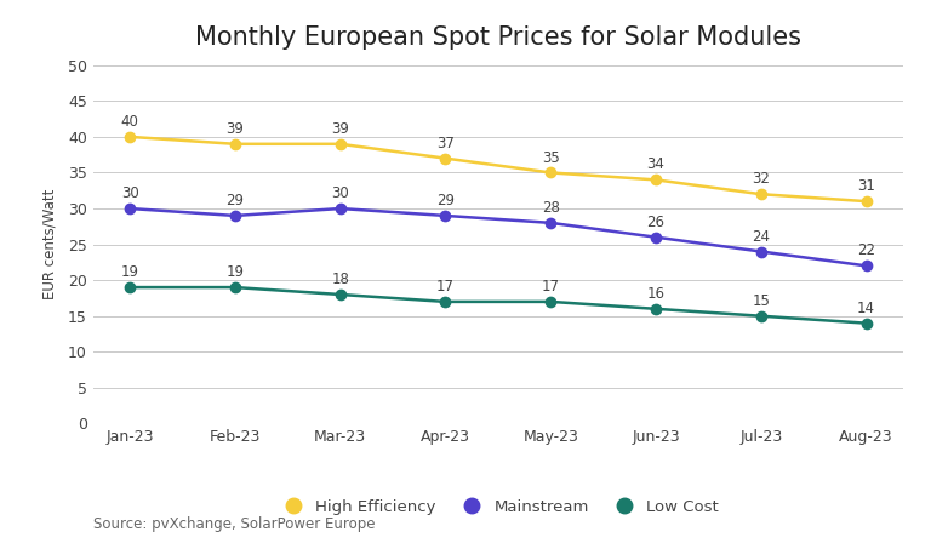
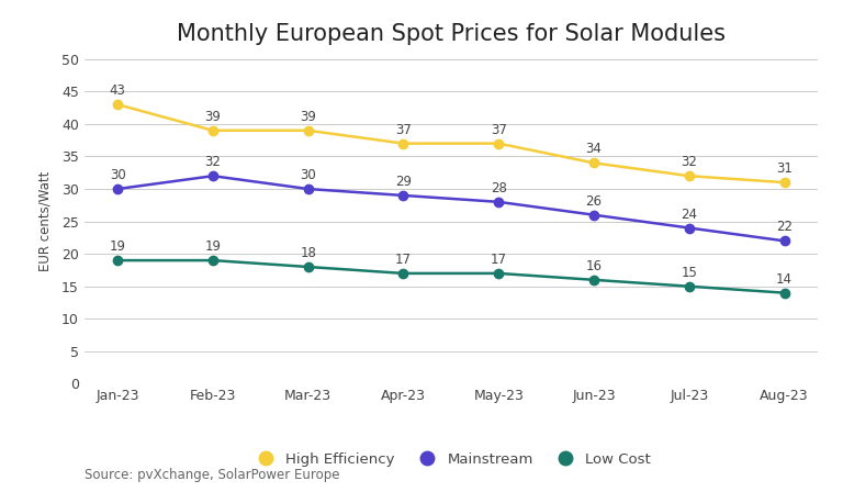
High Efficiency/Jan-23: 40 -> 43
Mainstream/Feb-23: 29 -> 32
High Efficiency/May-23: 35 -> 37
